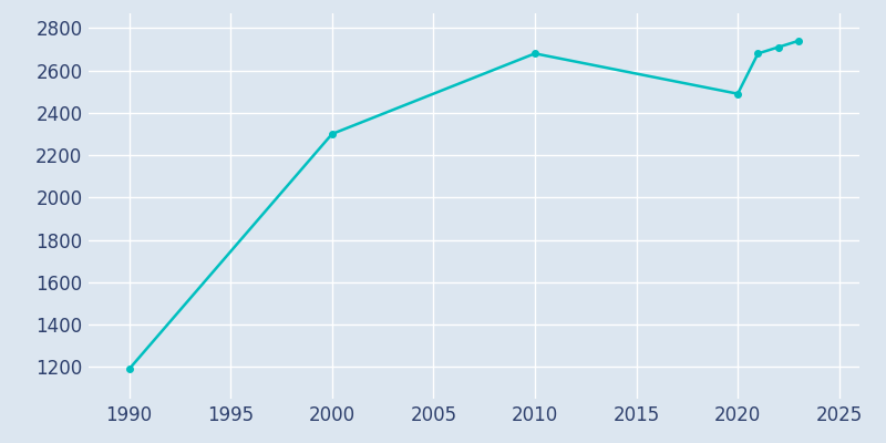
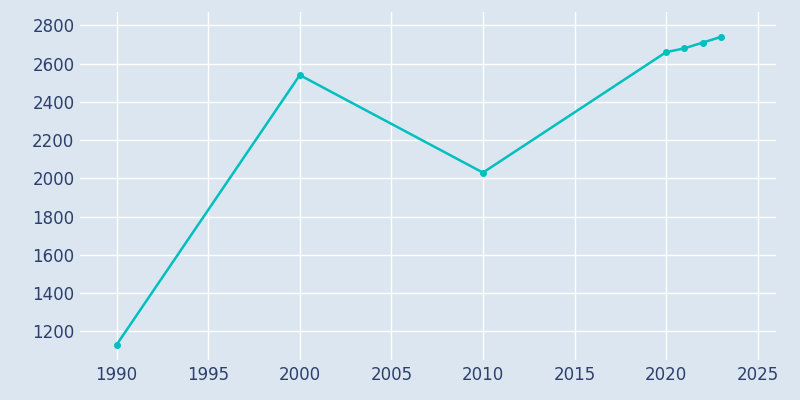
1990: 1190 -> 1130
2000: 2300 -> 2540
2010: 2680 -> 2030
2020: 2490 -> 2660
